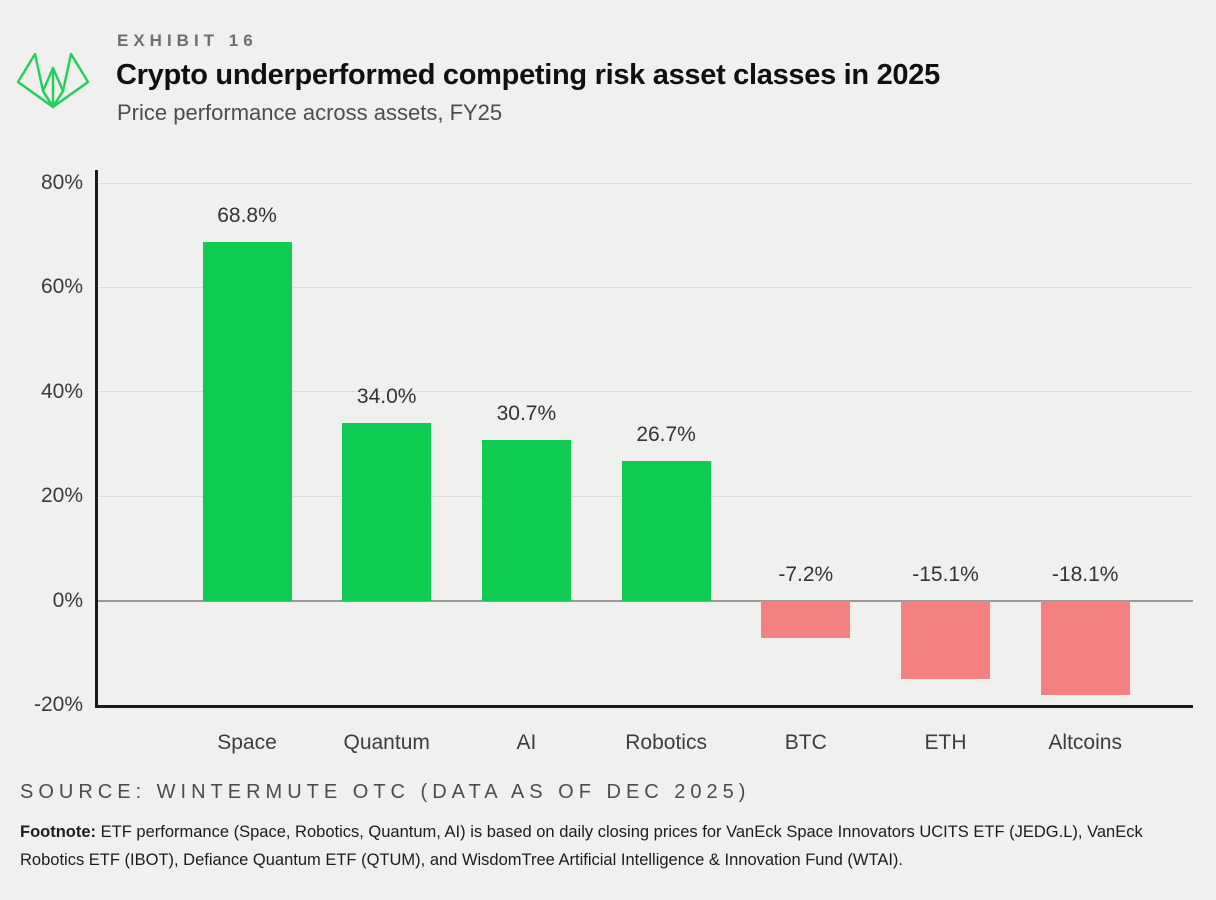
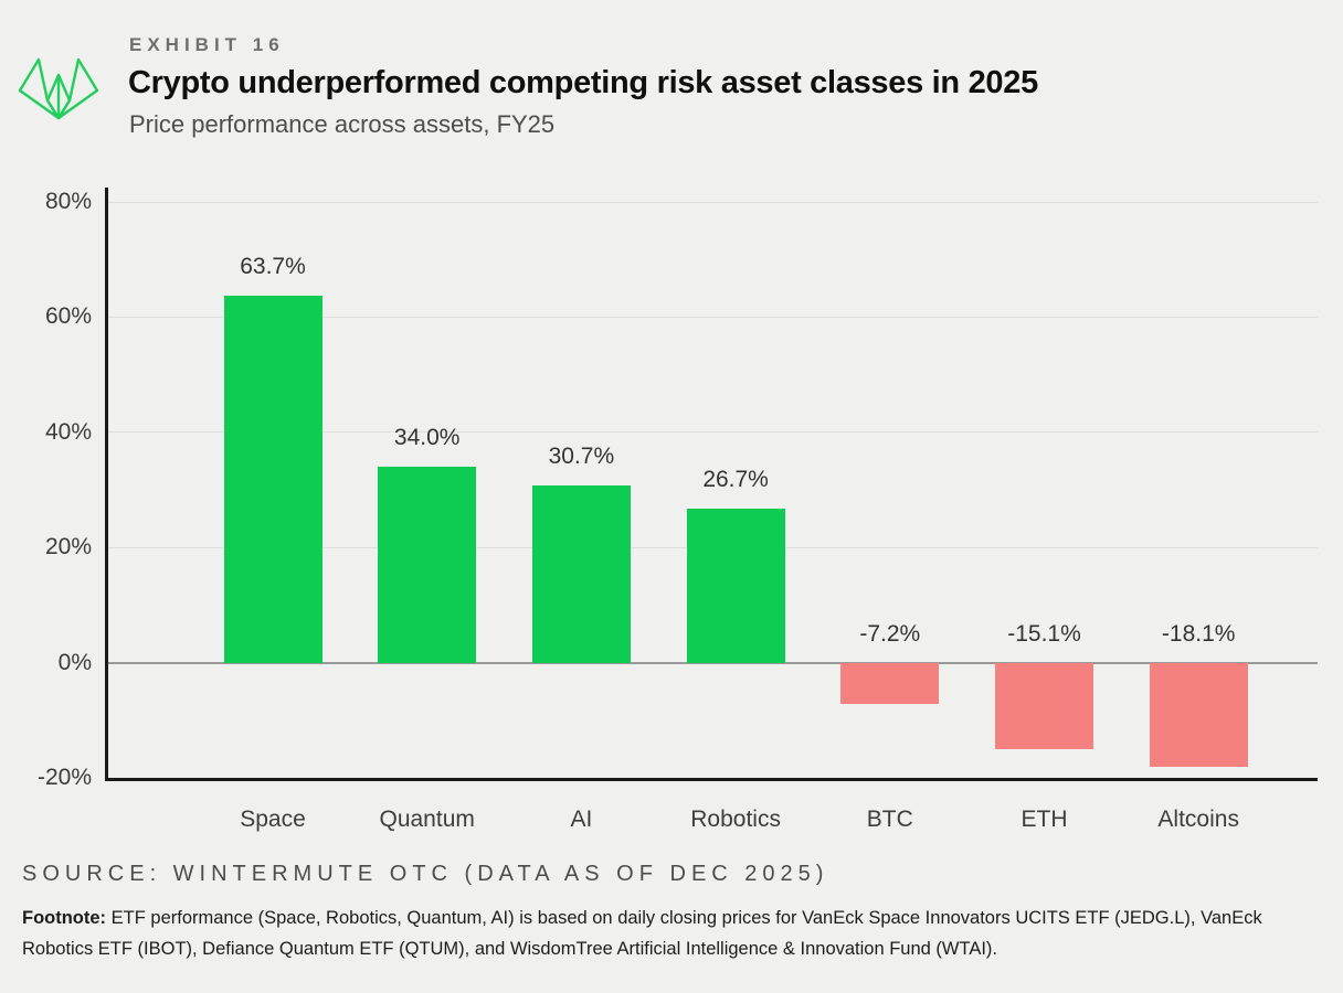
Space: 68.8% -> 63.7%
